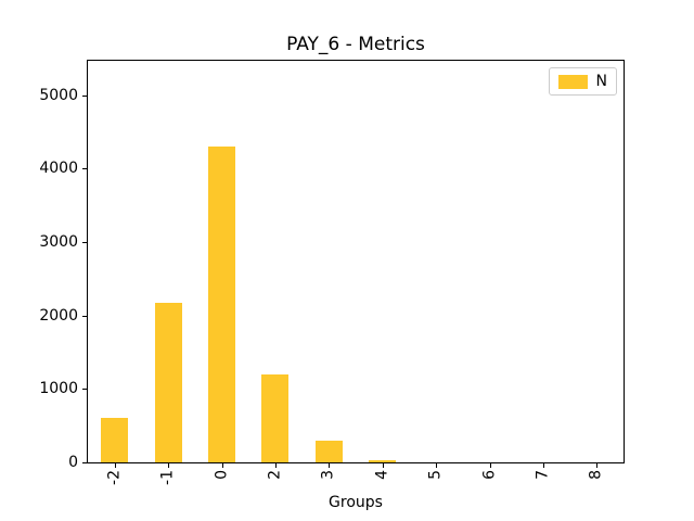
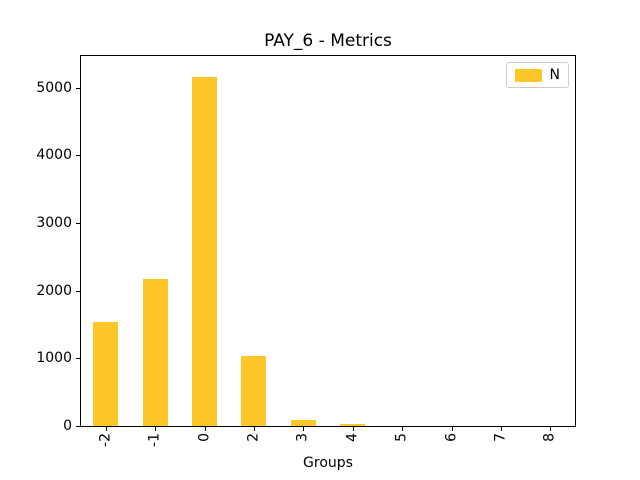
-2: 600 -> 1500
0: 4300 -> 5200
2: 1200 -> 1000
3: 300 -> 100
